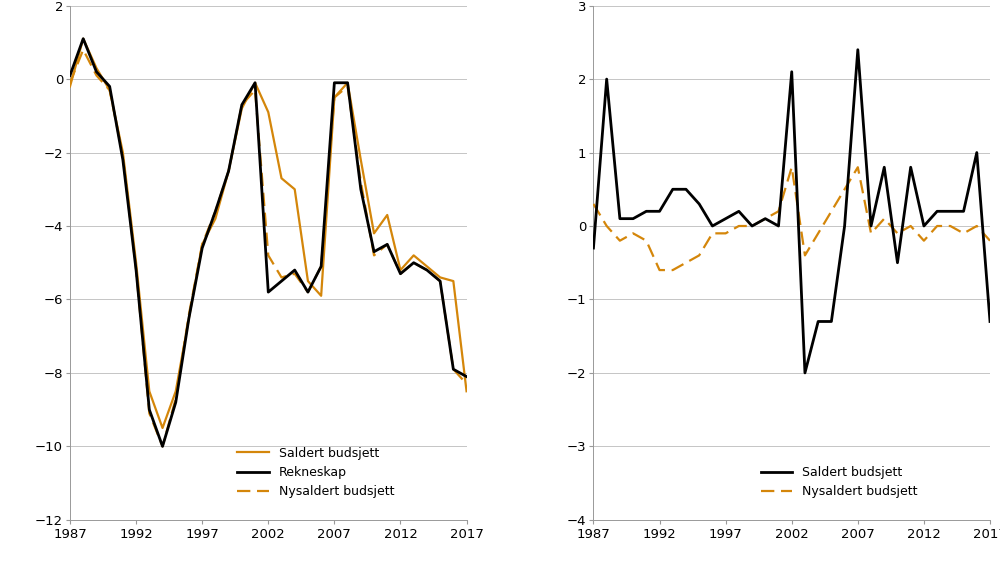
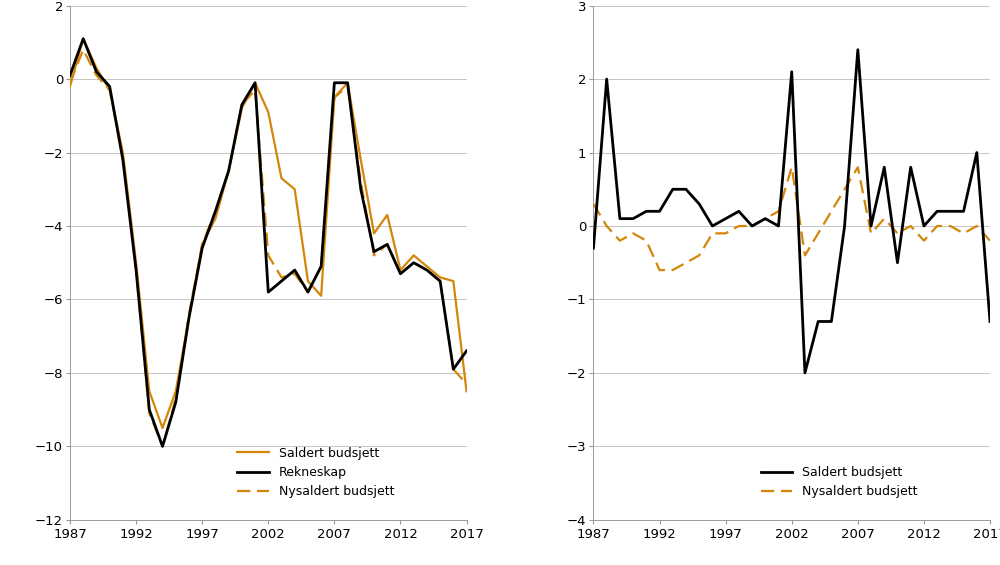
Rekneskap/2017: -8.1 -> -7.4
